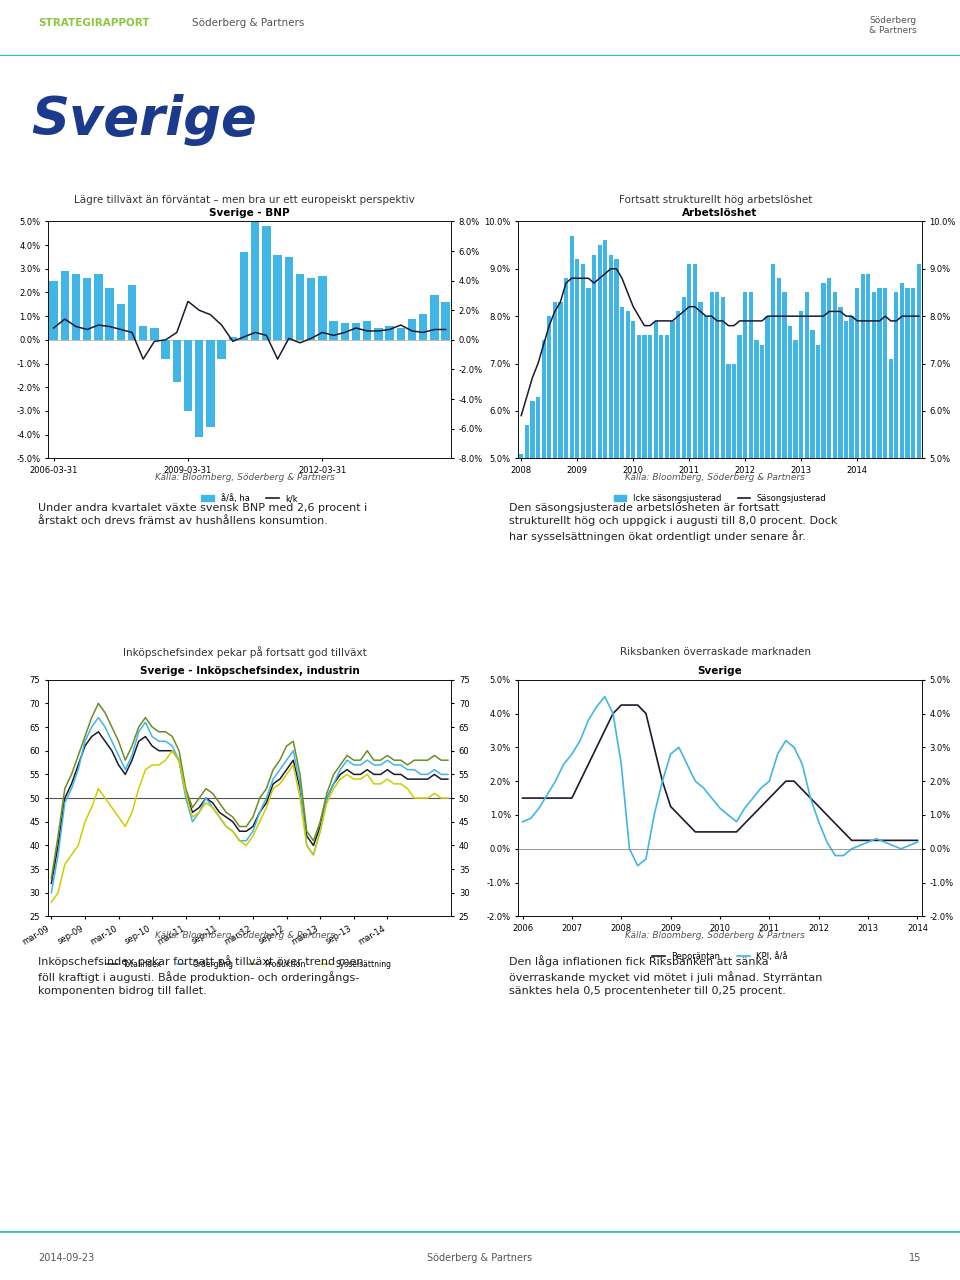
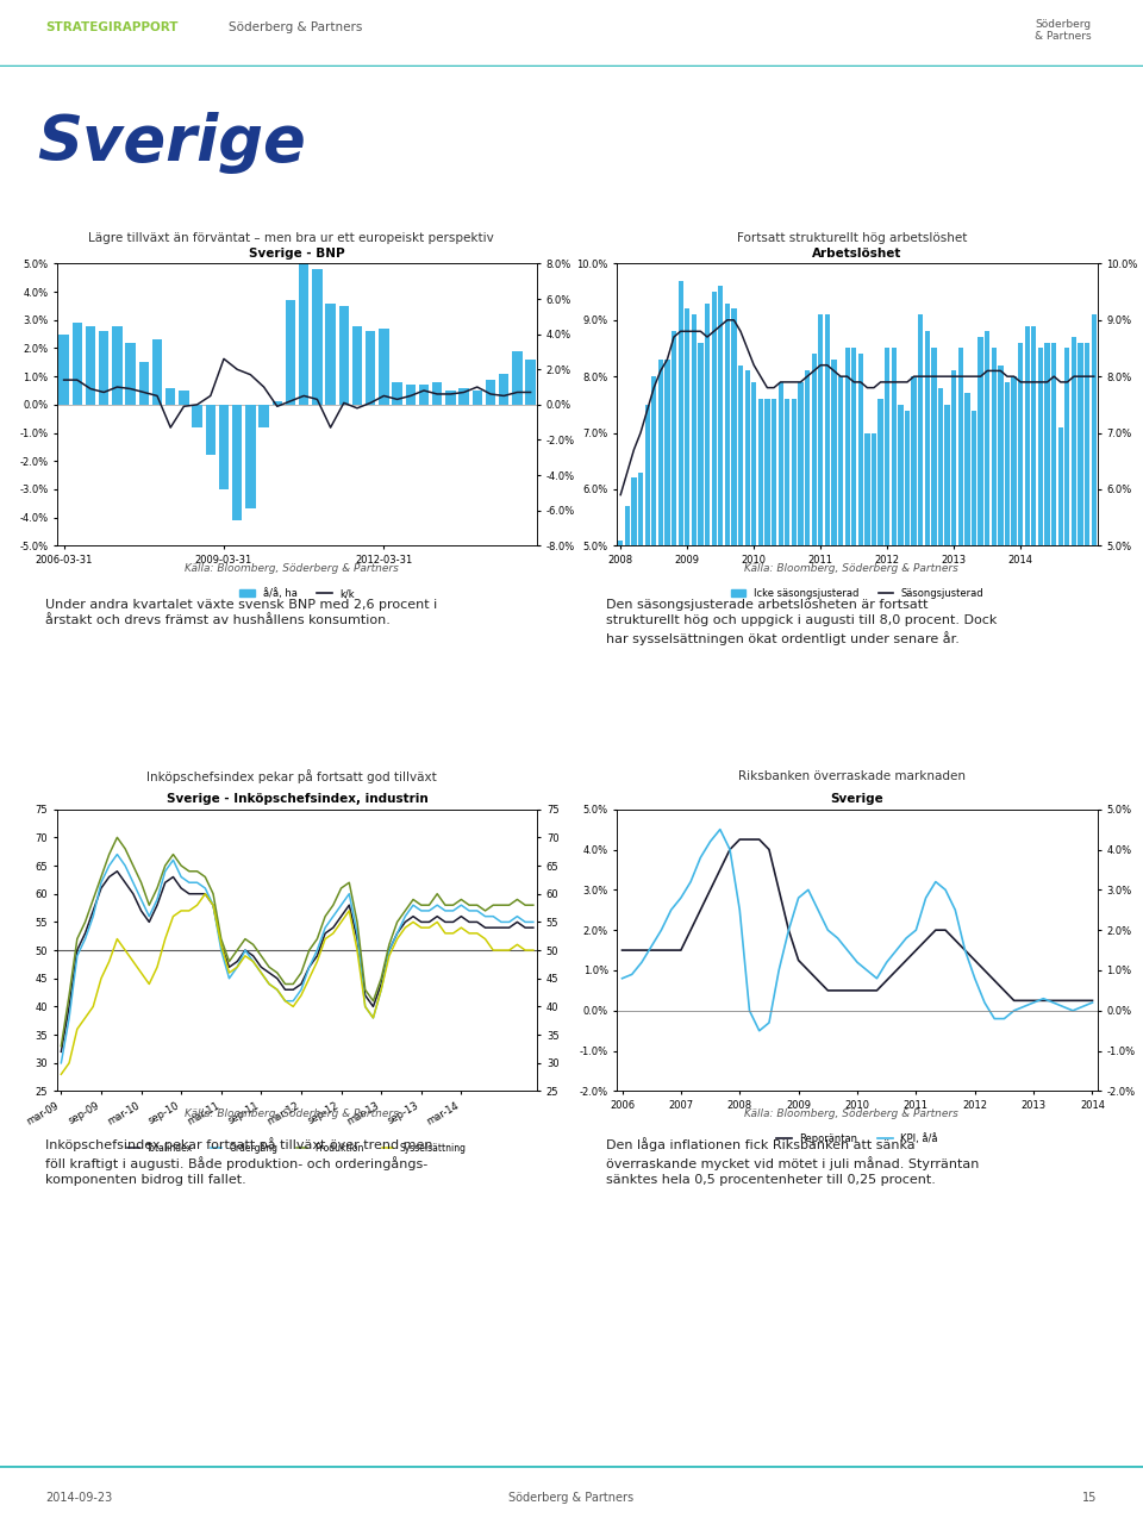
Sverige - BNP/k/k/2006-03-31: 0.8% -> 1.4%
